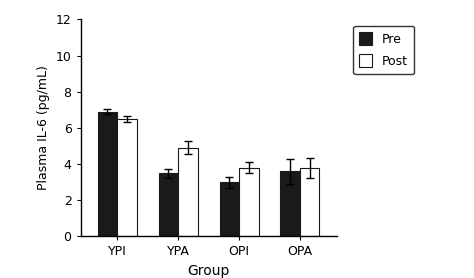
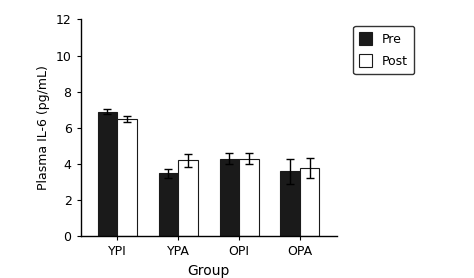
Post/YPA: 4.9 -> 4.2
Pre/OPI: 3.0 -> 4.3
Post/OPI: 3.8 -> 4.3
